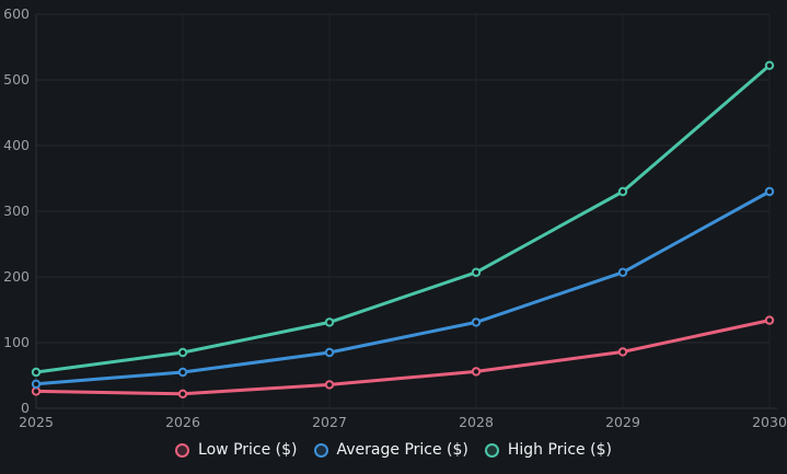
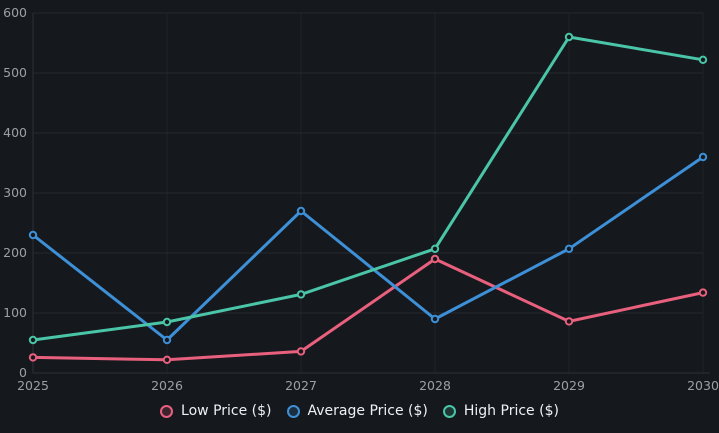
Average Price ($)/2025: 40 -> 230
Average Price ($)/2027: 80 -> 270
Low Price ($)/2028: 60 -> 190
Average Price ($)/2028: 130 -> 90
High Price ($)/2029: 330 -> 560
Average Price ($)/2030: 330 -> 360
